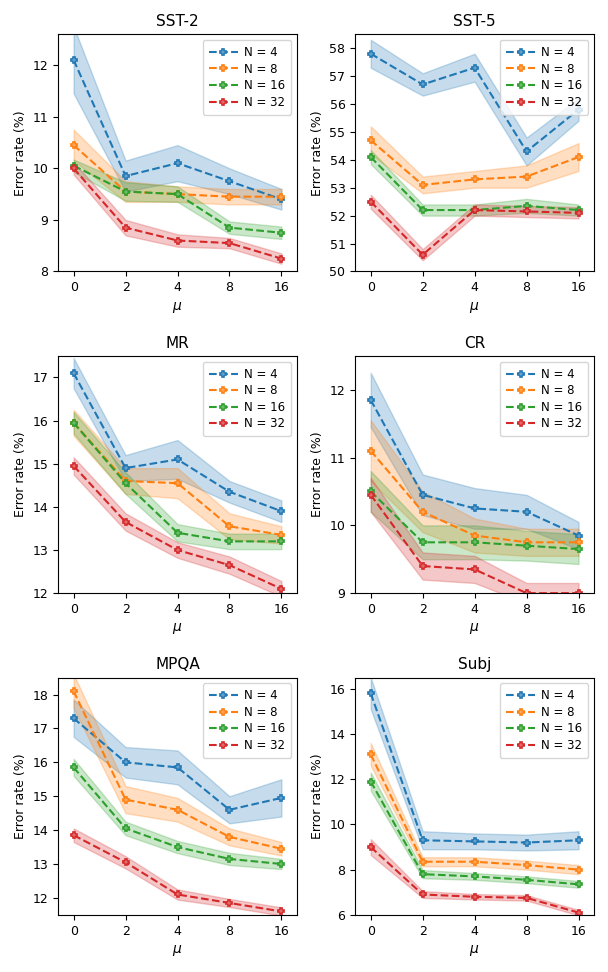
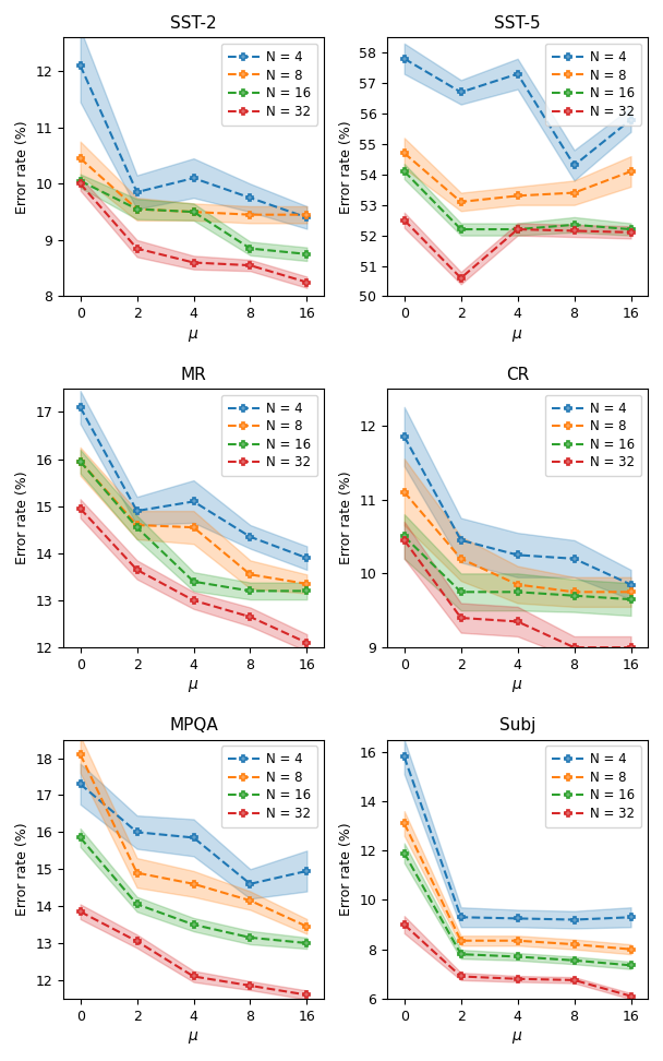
MPQA/N = 8/8: 13.80 -> 14.15
